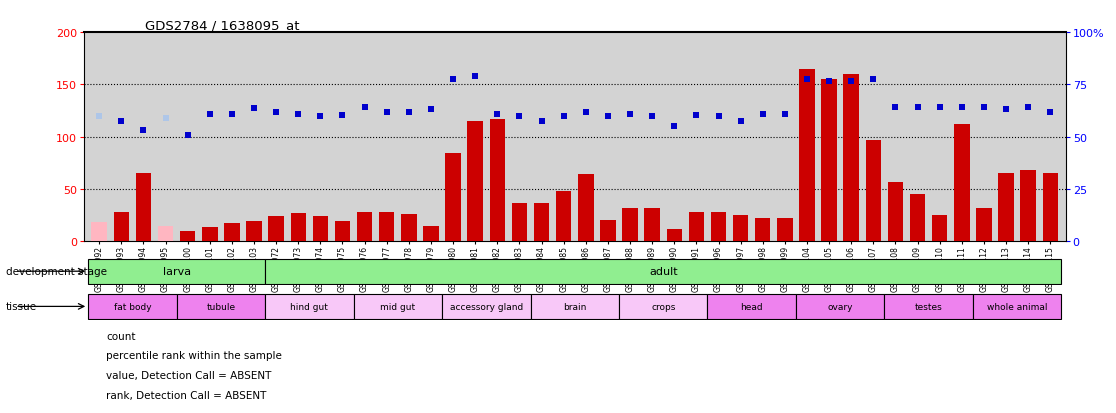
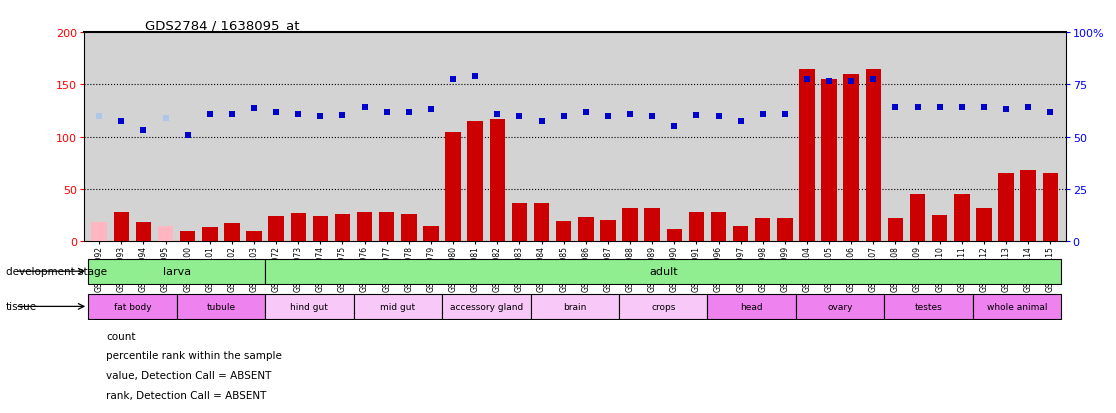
GSM188094: 65 -> 18
GSM188103: 19 -> 10
GSM188075: 19 -> 26
GSM188080: 84 -> 104
GSM188085: 48 -> 19
GSM188086: 64 -> 23
GSM188097: 25 -> 15
GSM188107: 97 -> 165
GSM188108: 57 -> 22
GSM188111: 112 -> 45
